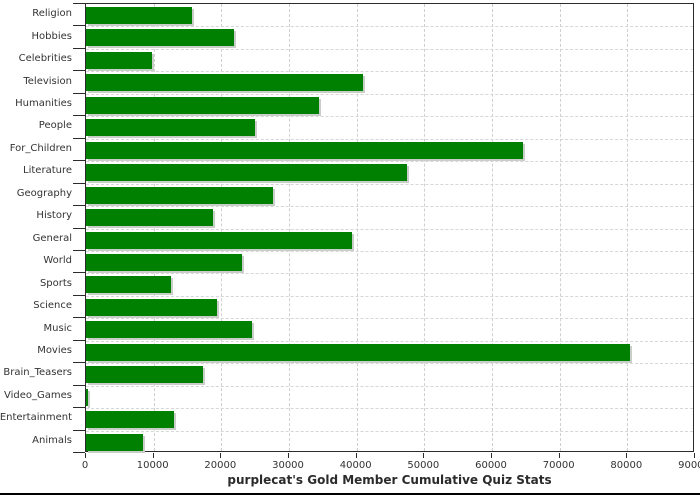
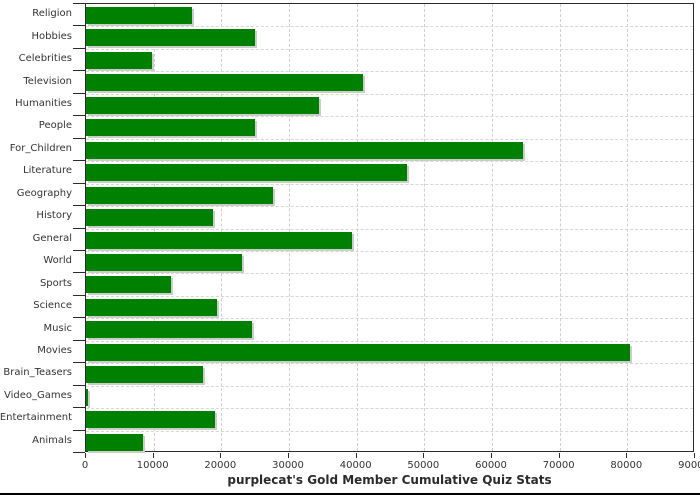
Hobbies: 22000 -> 25000
Entertainment: 13000 -> 19000
